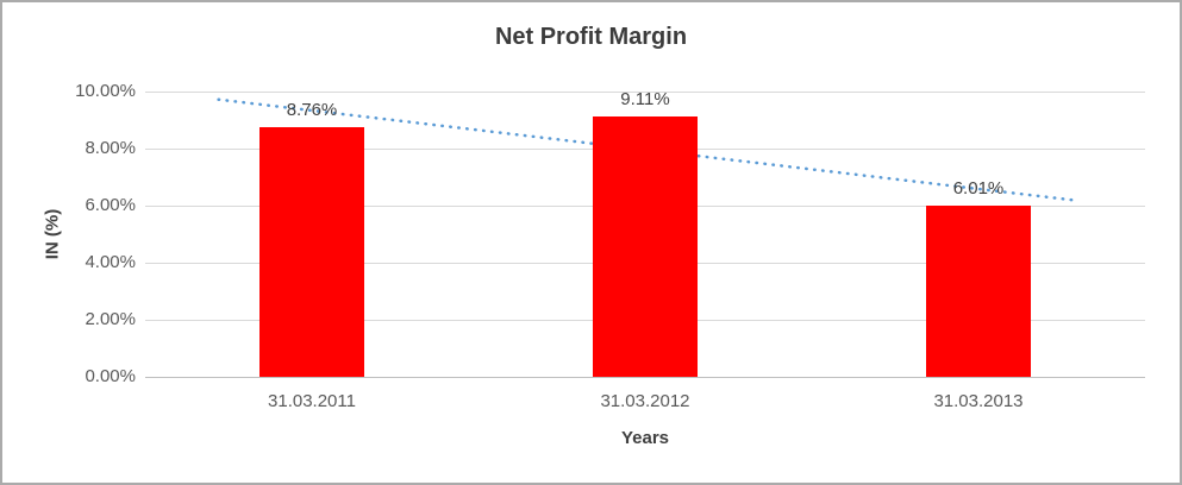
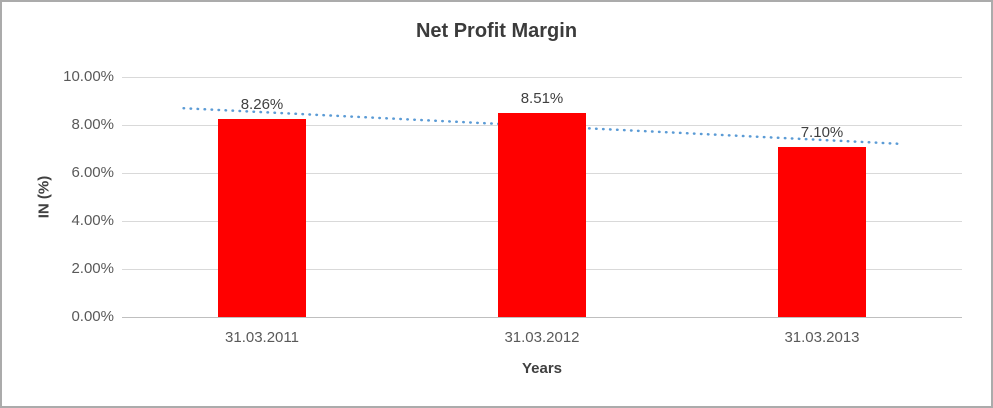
31.03.2011: 8.76% -> 8.26%
31.03.2012: 9.11% -> 8.51%
31.03.2013: 6.01% -> 7.10%
